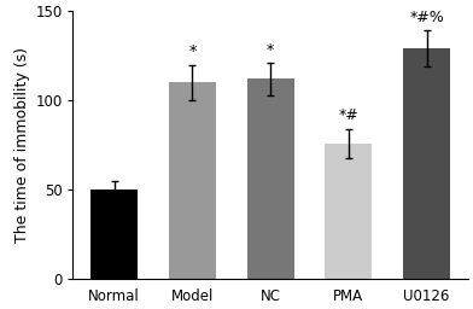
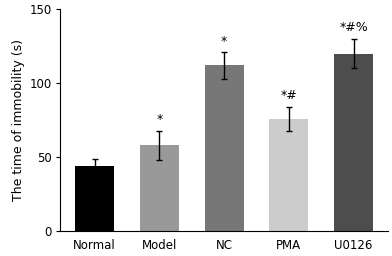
Normal: 50 -> 44
Model: 110 -> 58
U0126: 129 -> 120
